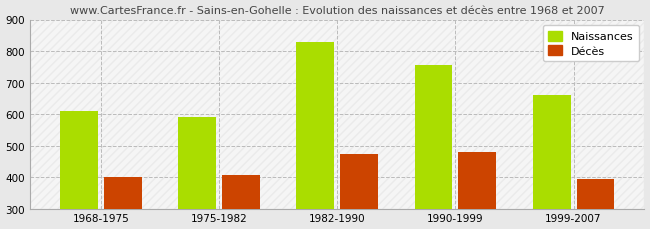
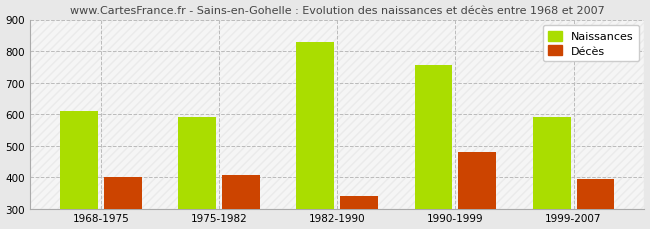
Décès/1982-1990: 472 -> 340
Naissances/1999-2007: 660 -> 590
